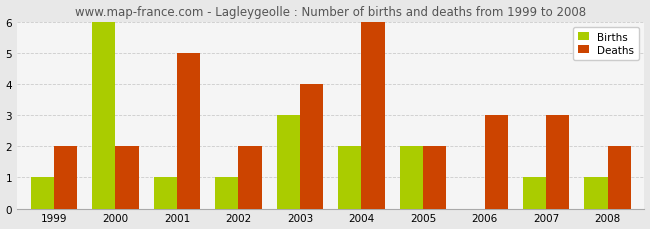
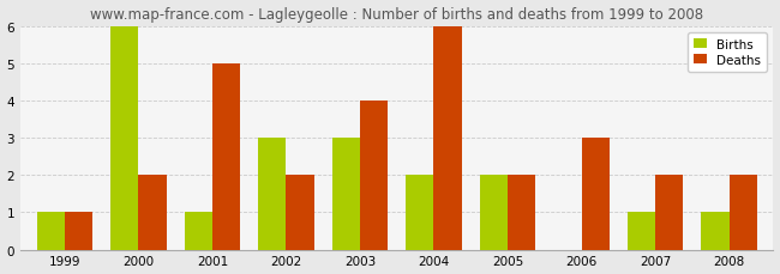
Deaths/1999: 2 -> 1
Births/2002: 1 -> 3
Deaths/2007: 3 -> 2
